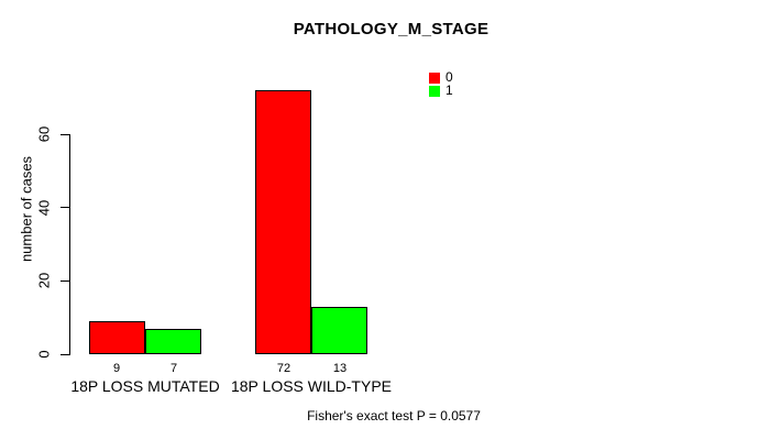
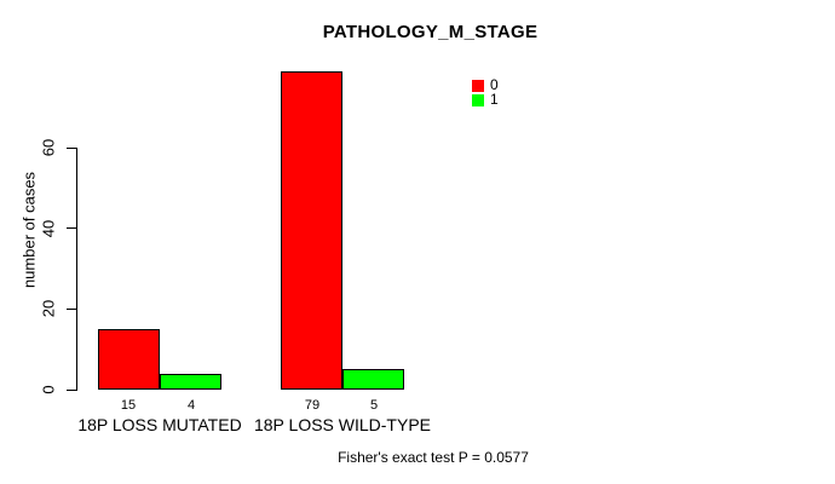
0/18P LOSS MUTATED: 9 -> 15
1/18P LOSS MUTATED: 7 -> 4
0/18P LOSS WILD-TYPE: 72 -> 79
1/18P LOSS WILD-TYPE: 13 -> 5
